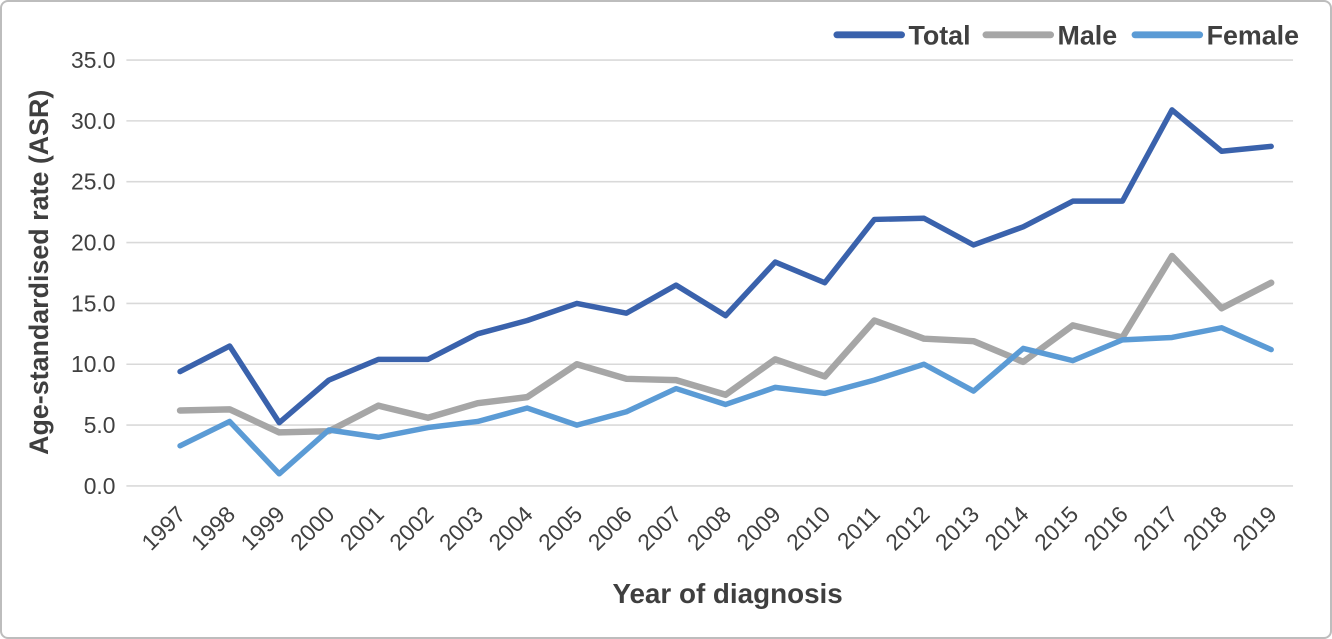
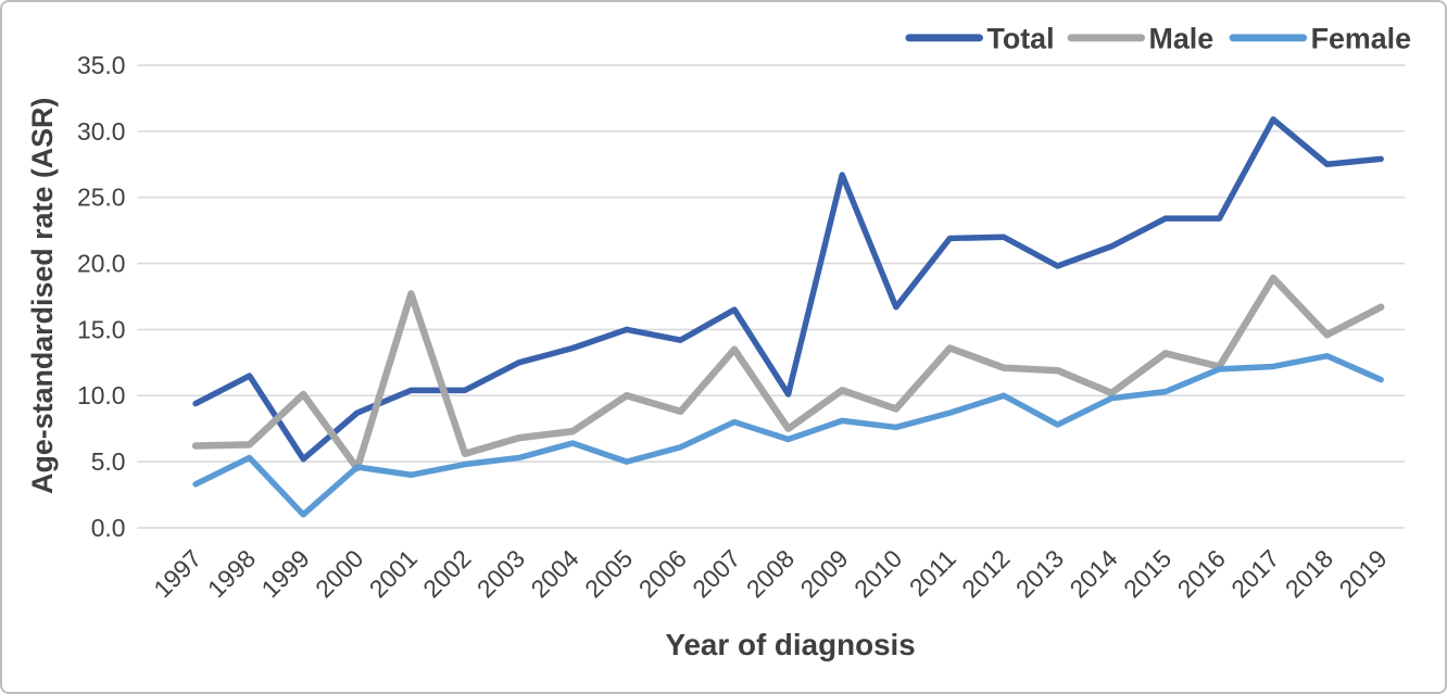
Male/1999: 4.4 -> 10.1
Male/2001: 6.6 -> 17.7
Male/2007: 8.7 -> 13.5
Total/2008: 14.0 -> 10.1
Total/2009: 18.4 -> 26.7
Female/2014: 11.3 -> 9.8
